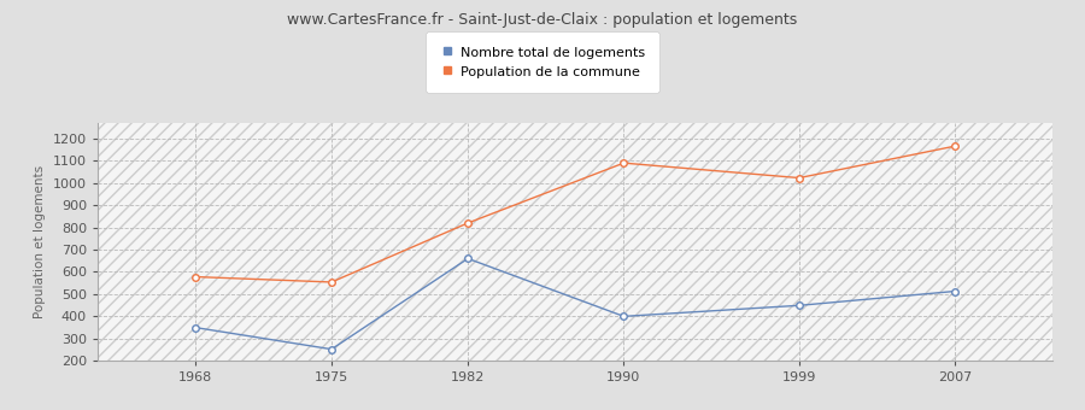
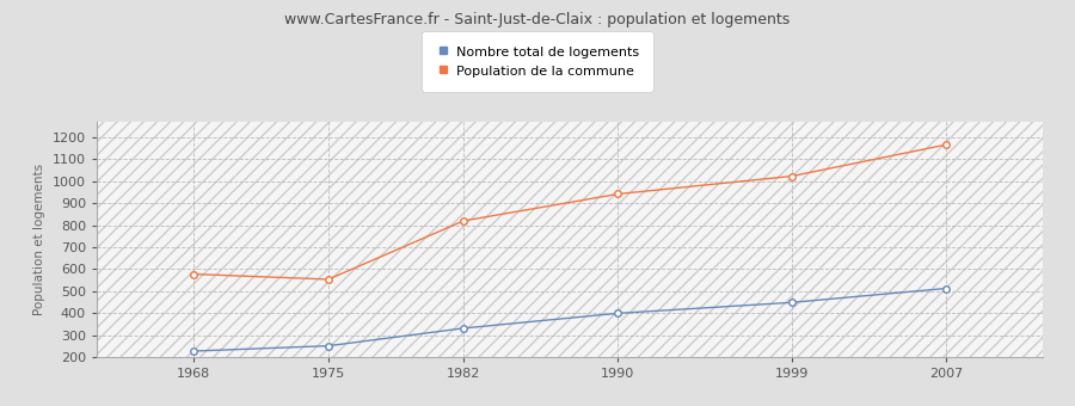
Nombre total de logements/1968: 350 -> 230
Nombre total de logements/1982: 660 -> 330
Population de la commune/1990: 1090 -> 940
